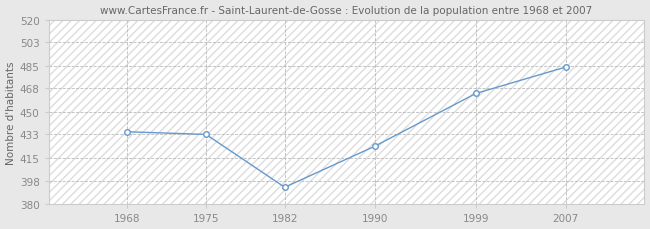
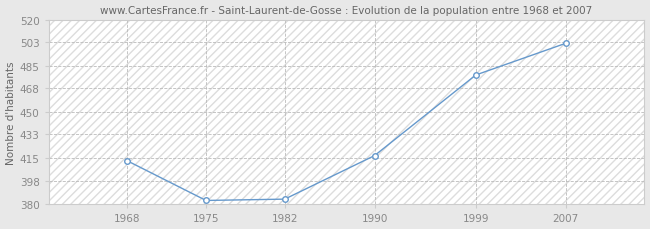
1968: 435 -> 413
1975: 433 -> 383
1982: 393 -> 384
1990: 424 -> 417
1999: 464 -> 478
2007: 484 -> 502
